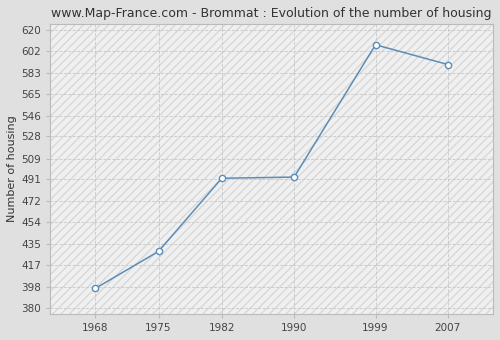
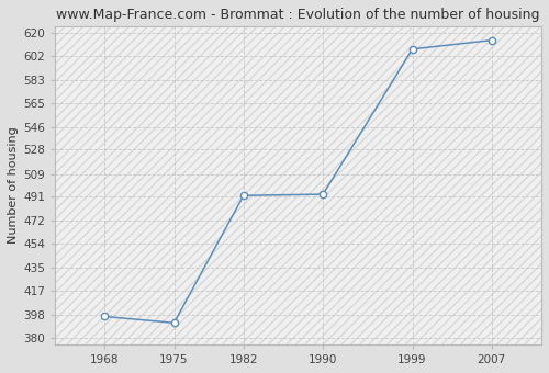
1975: 429 -> 392
2007: 590 -> 614
